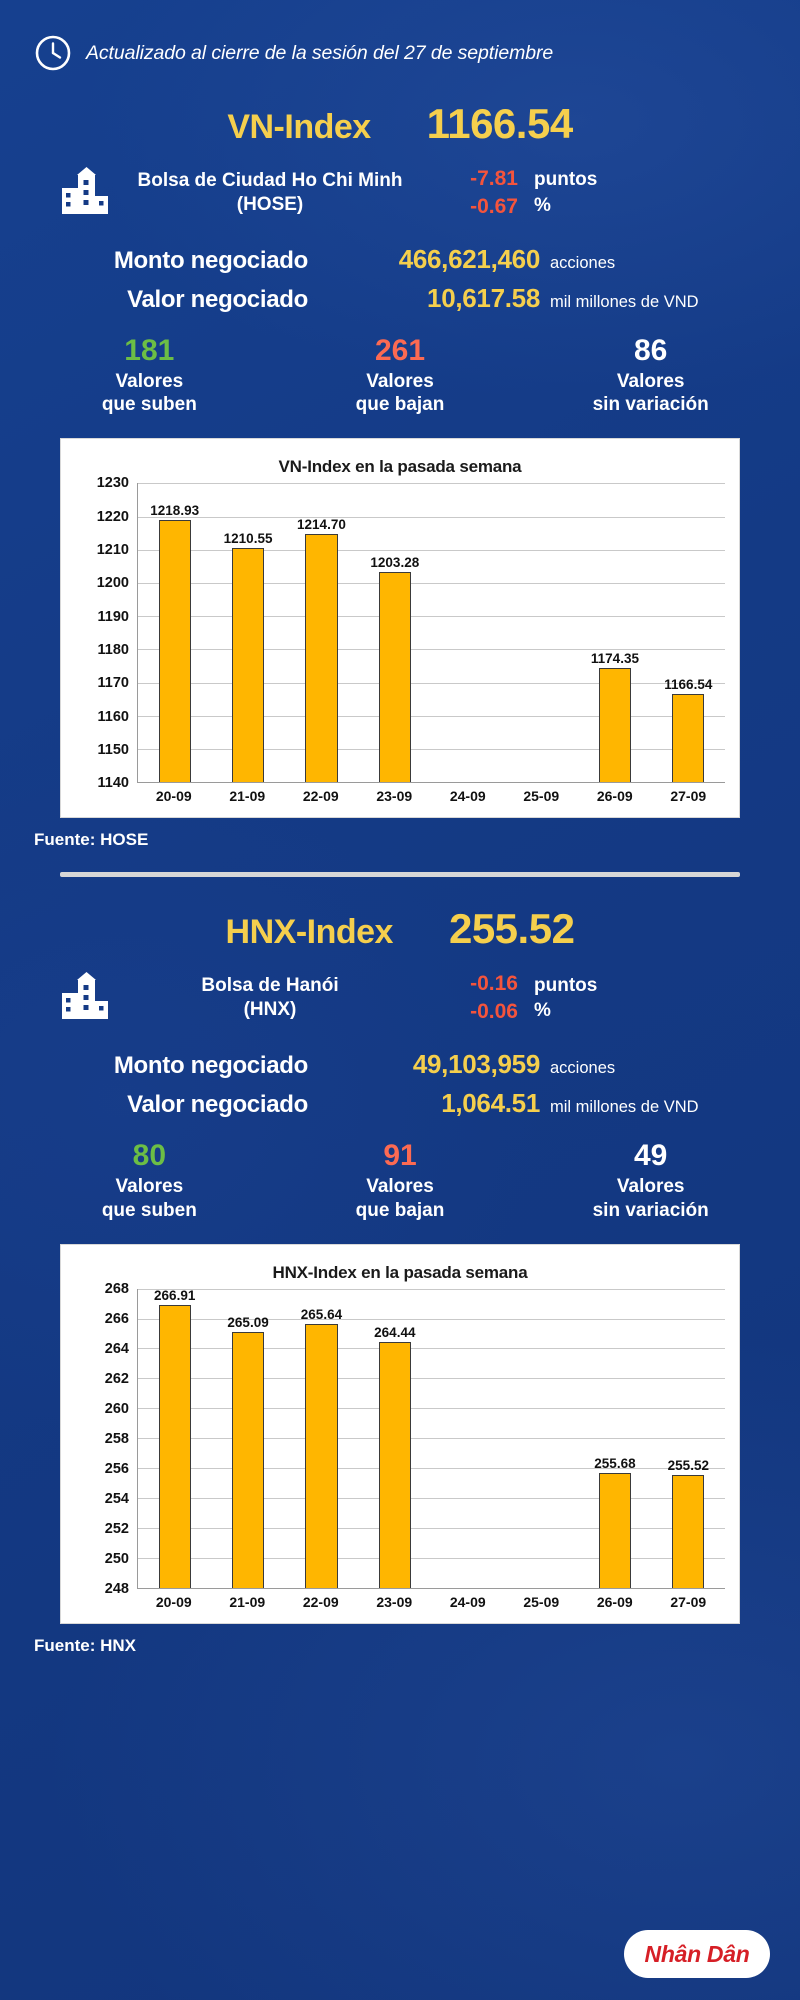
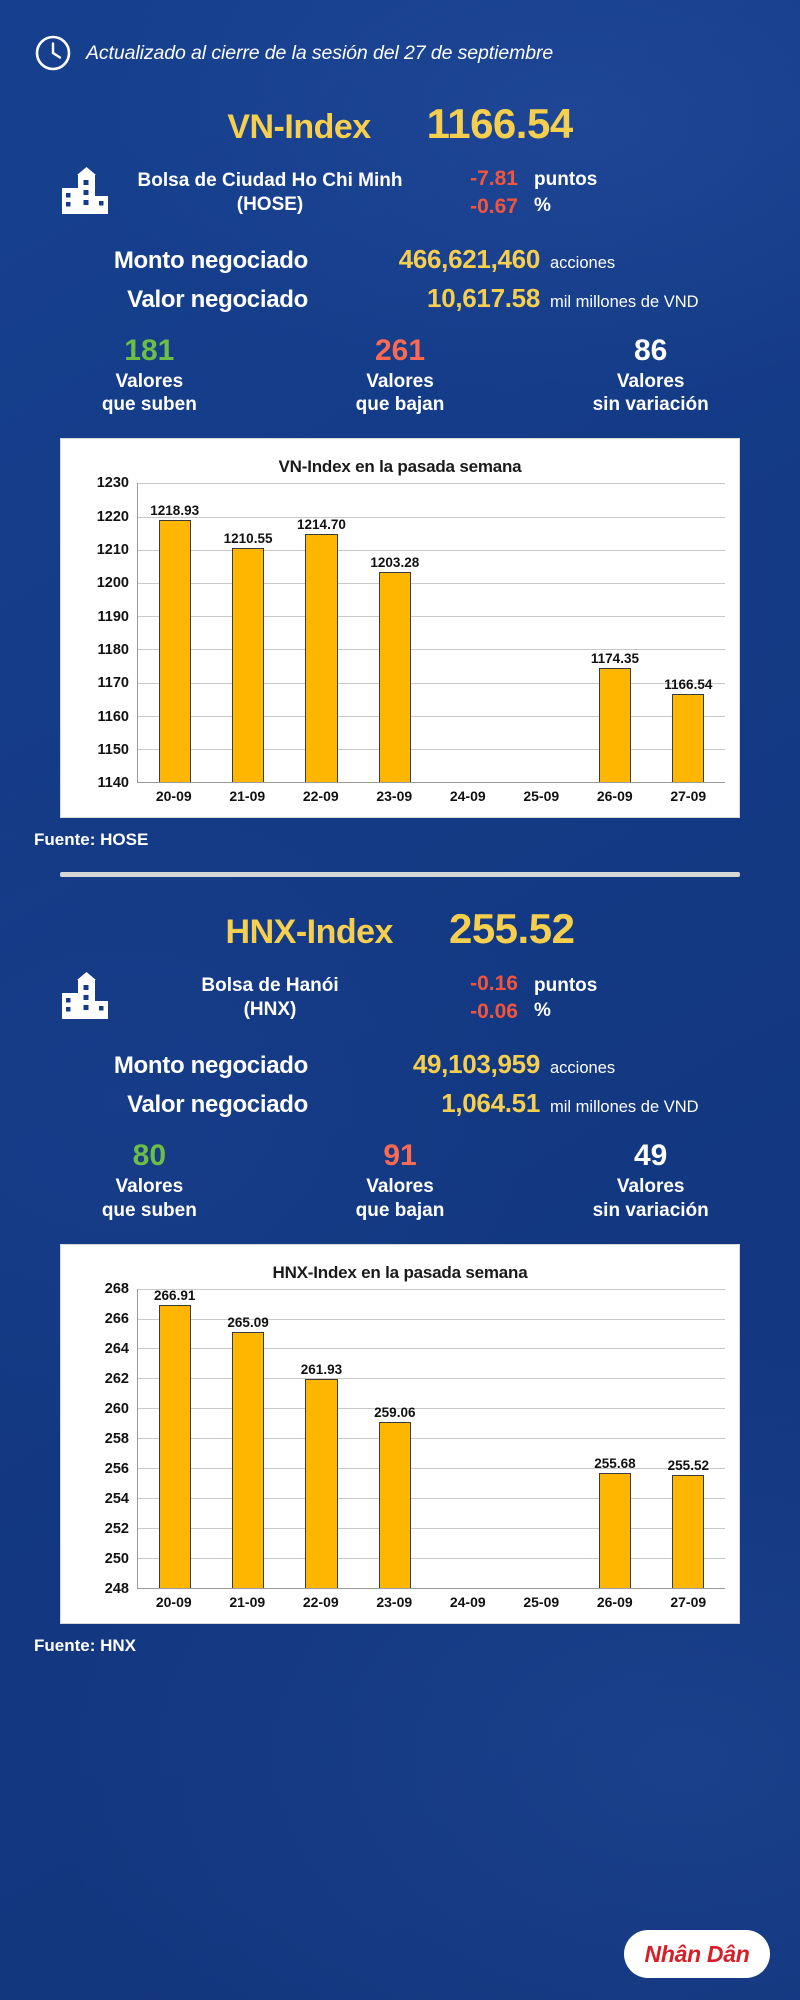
HNX-Index en la pasada semana/22-09: 265.64 -> 261.93
HNX-Index en la pasada semana/23-09: 264.44 -> 259.06
